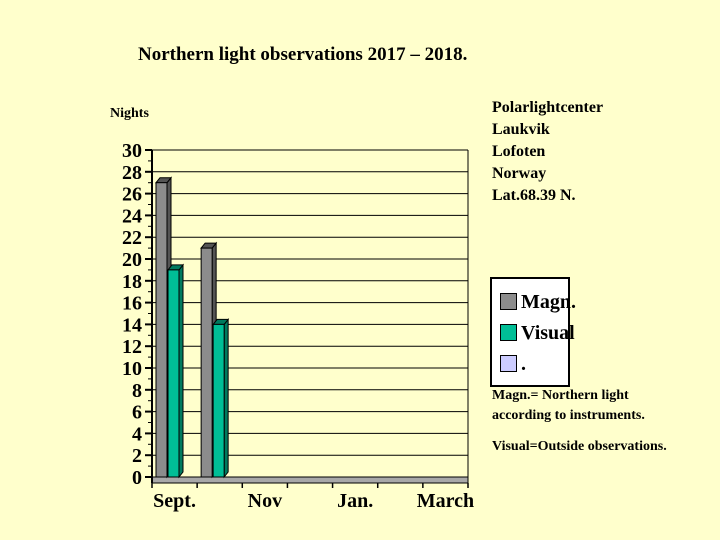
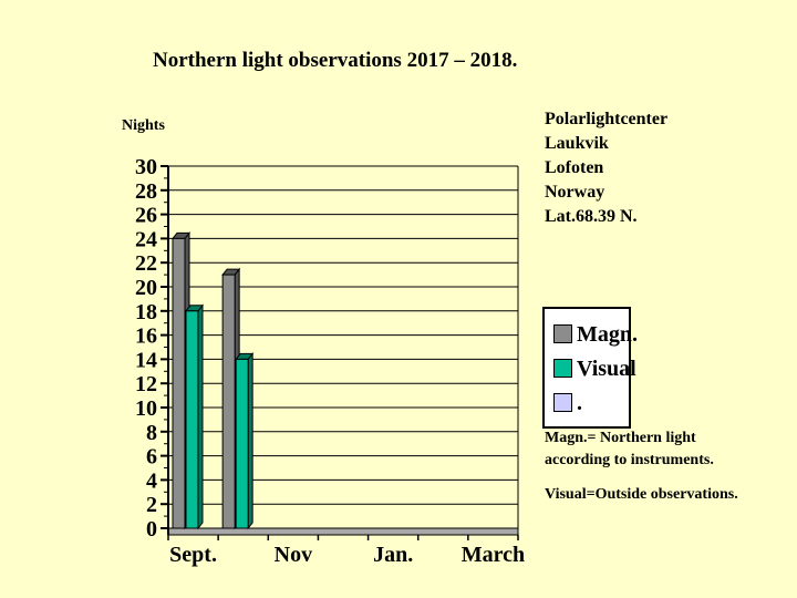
Magn./Sept.: 27 -> 24
Visual/Sept.: 19 -> 18
